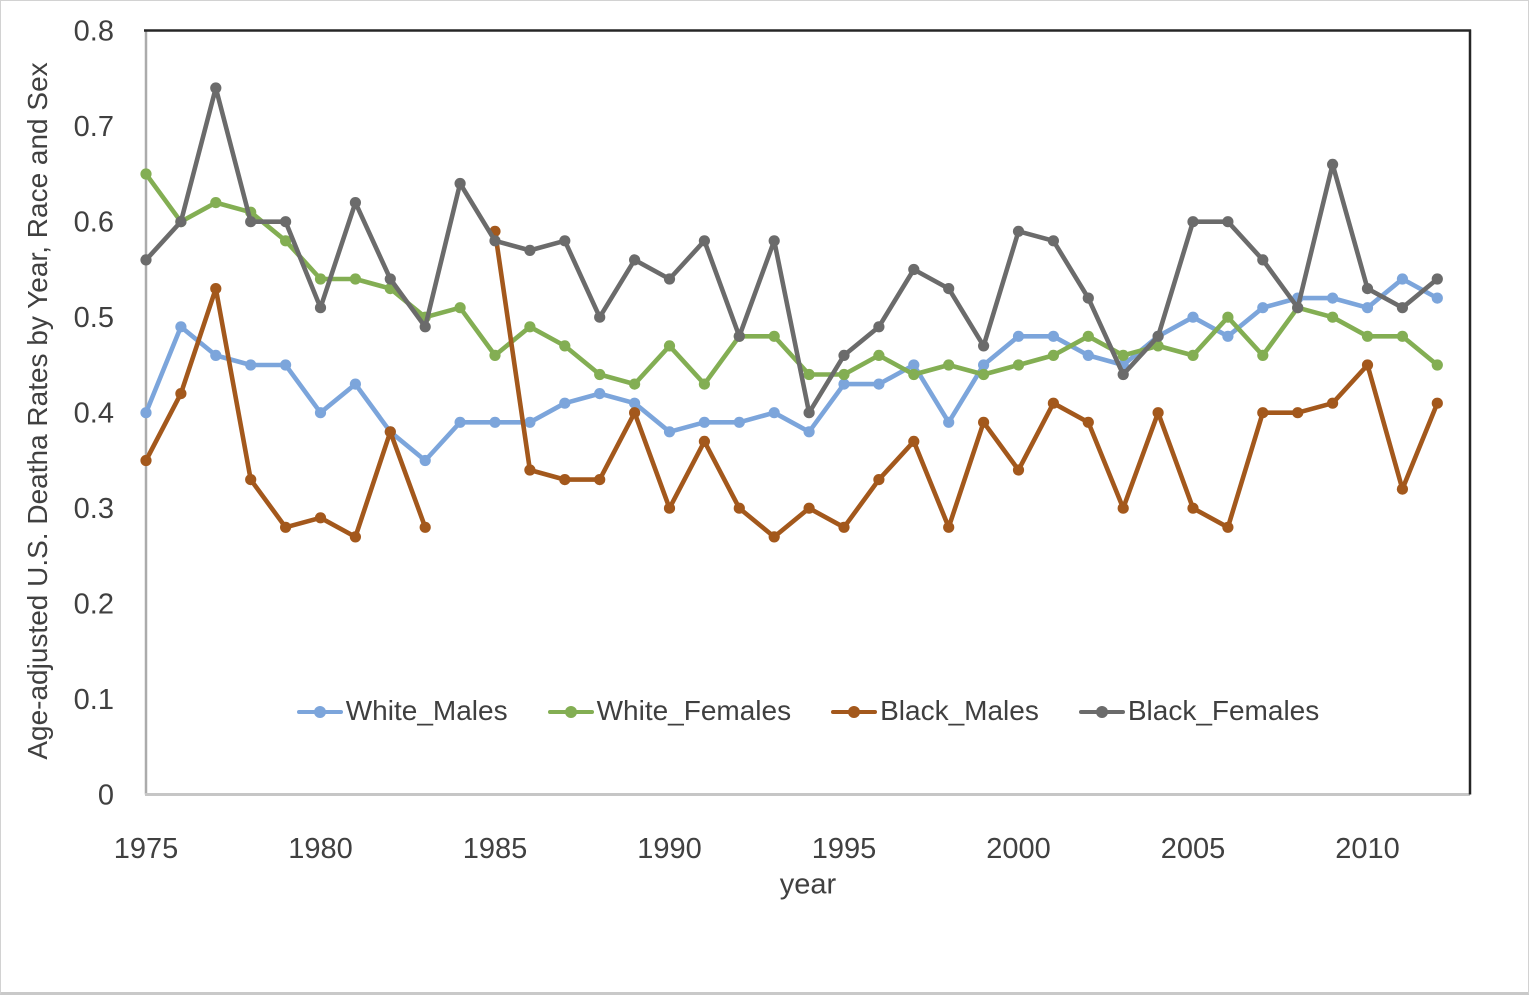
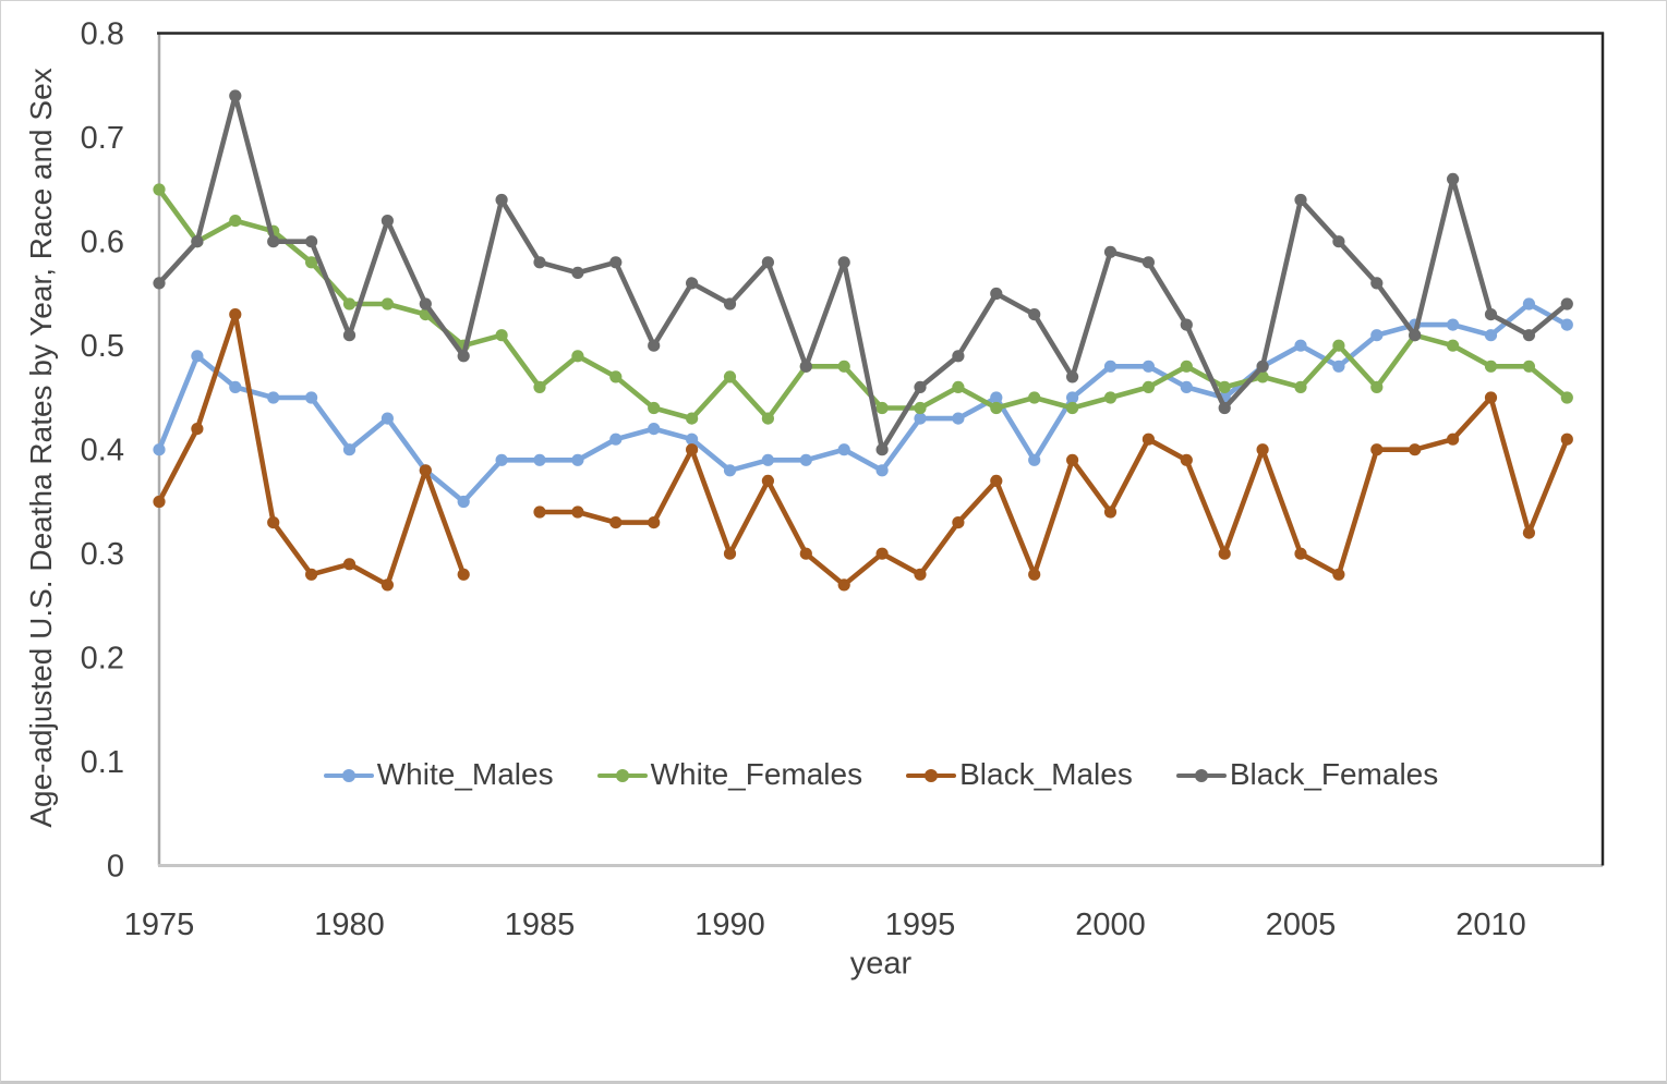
Black_Males/1985: 0.59 -> 0.34
Black_Females/2005: 0.60 -> 0.64
